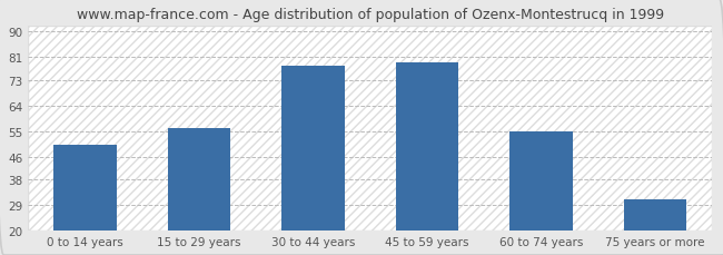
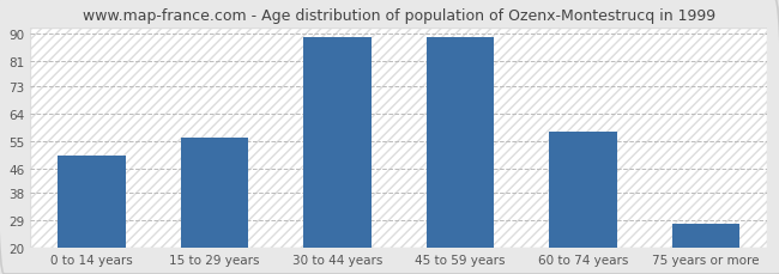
30 to 44 years: 78 -> 89
45 to 59 years: 79 -> 89
60 to 74 years: 55 -> 58
75 years or more: 31 -> 28
